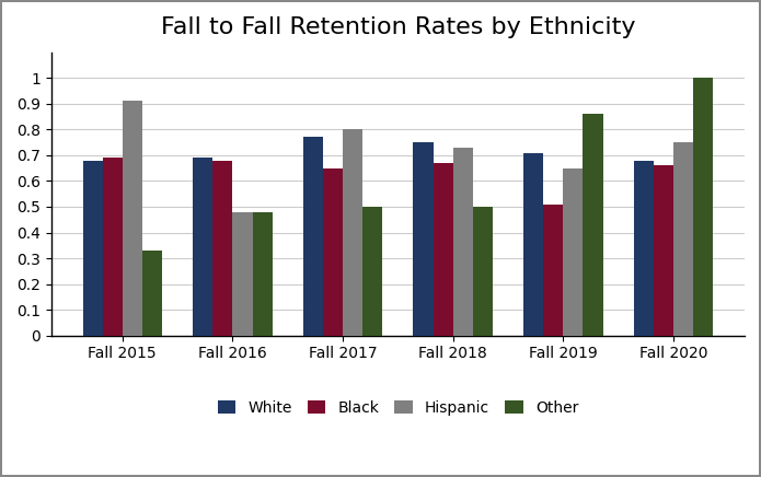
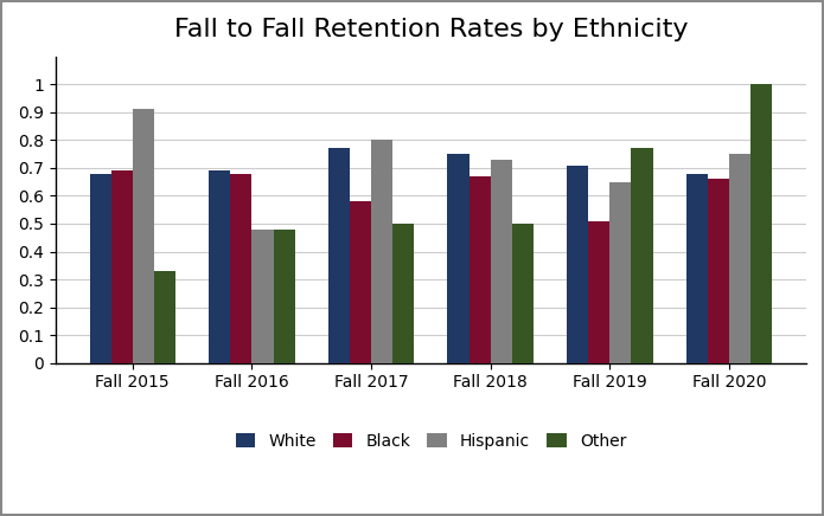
Black/Fall 2017: 0.65 -> 0.58
Other/Fall 2019: 0.86 -> 0.77
